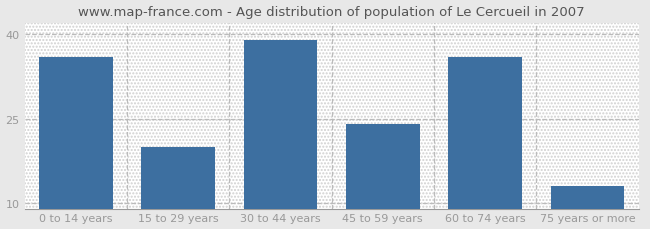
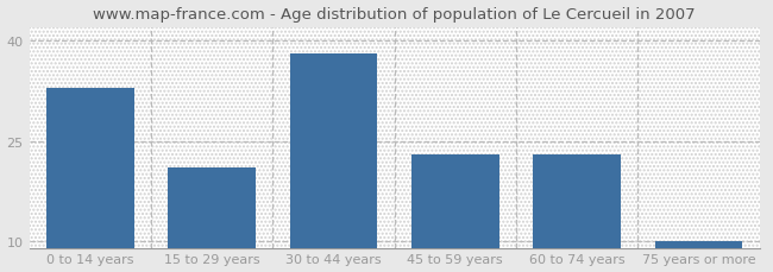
0 to 14 years: 36 -> 33
15 to 29 years: 20 -> 21
30 to 44 years: 39 -> 38
45 to 59 years: 24 -> 23
60 to 74 years: 36 -> 23
75 years or more: 13 -> 10
